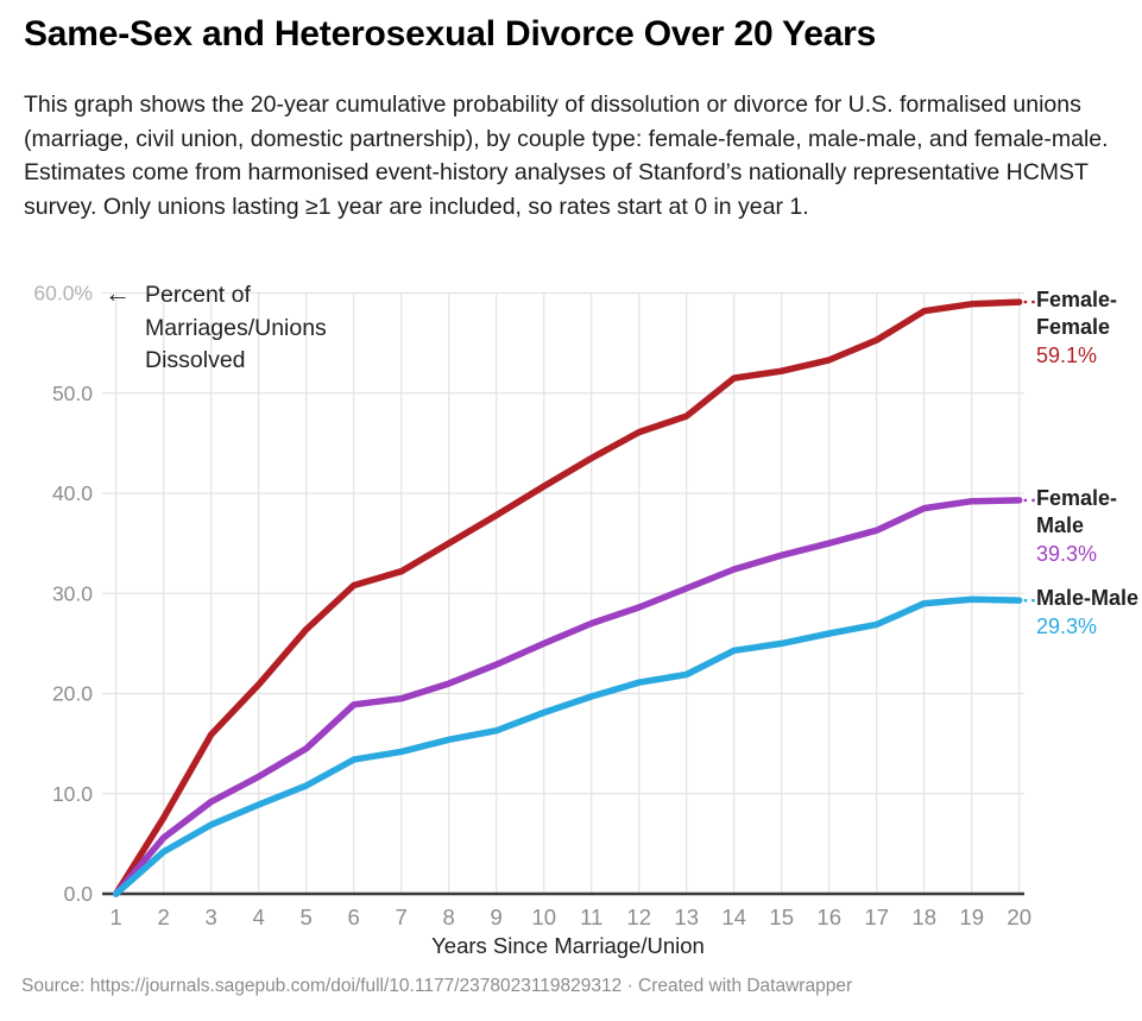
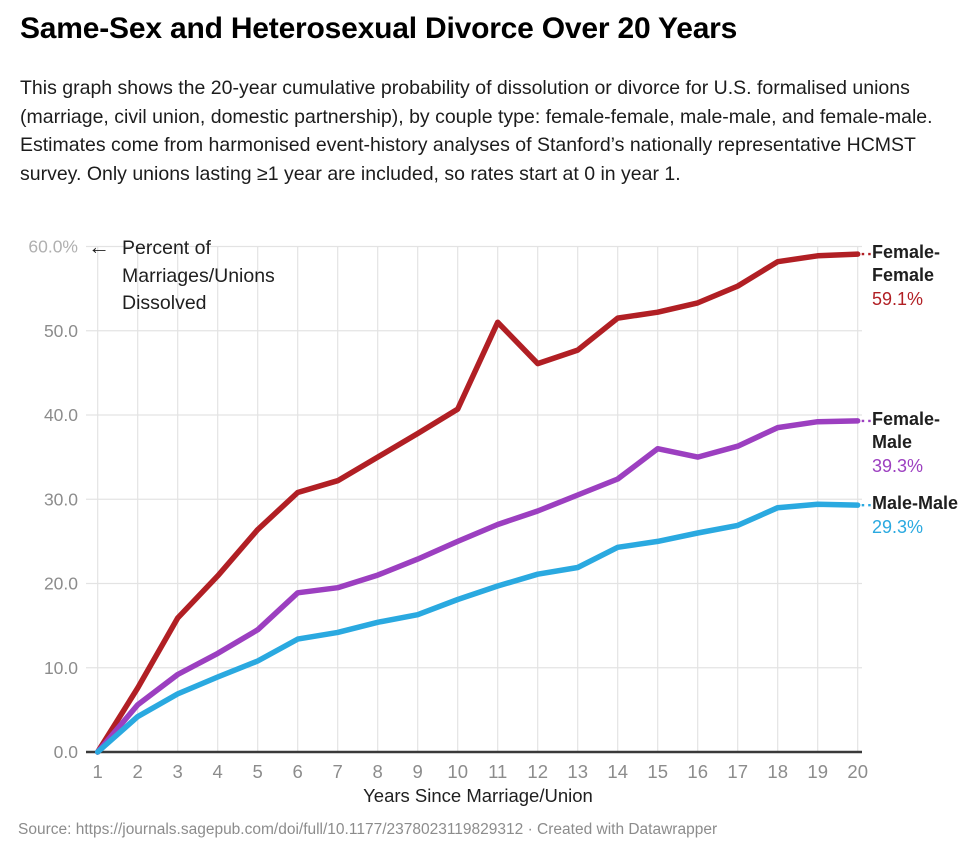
Female-Female/11: 44% -> 51%
Female-Male/15: 34% -> 36%
